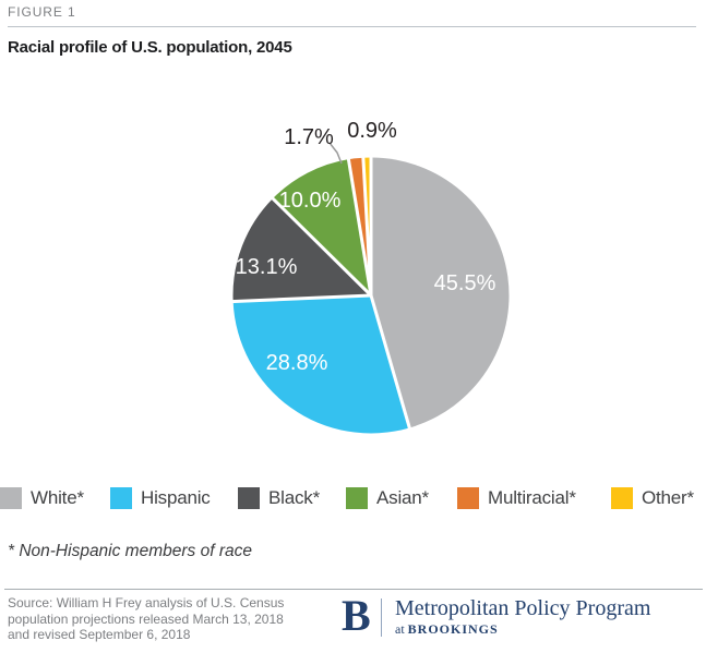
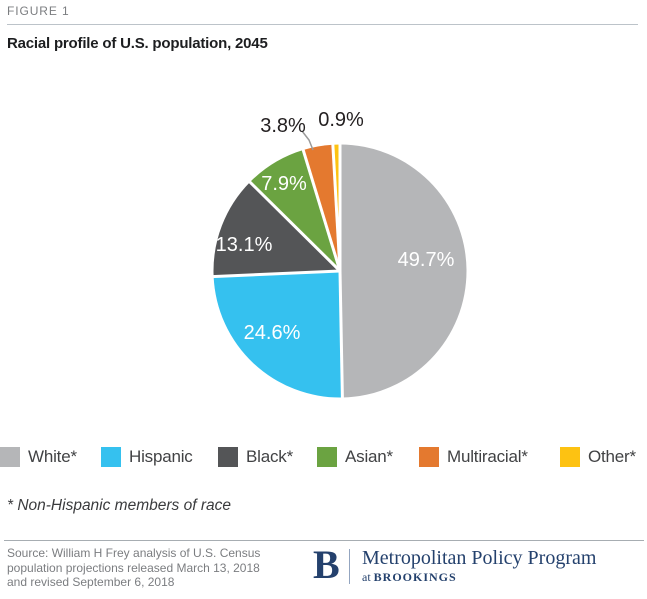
White*: 45.5% -> 49.7%
Hispanic: 28.8% -> 24.6%
Asian*: 10.0% -> 7.9%
Multiracial*: 1.7% -> 3.8%
